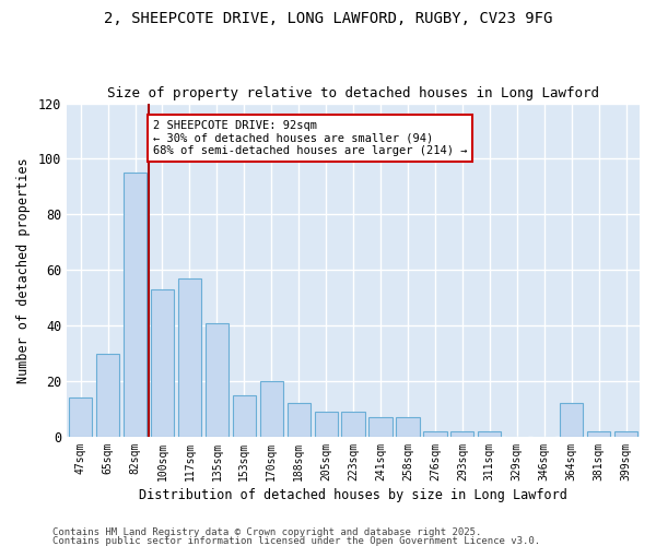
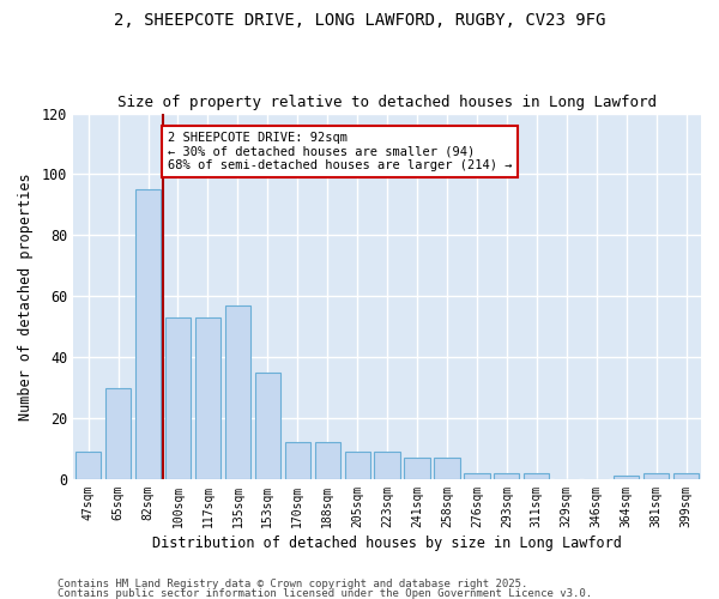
47sqm: 14 -> 9
117sqm: 57 -> 53
135sqm: 41 -> 57
153sqm: 15 -> 35
170sqm: 20 -> 12
364sqm: 12 -> 1
